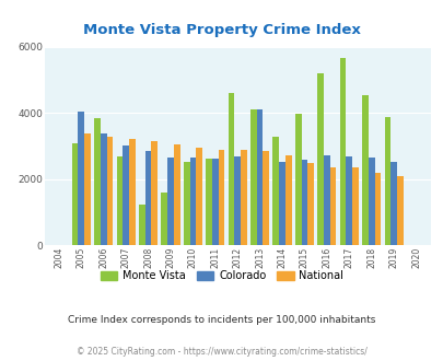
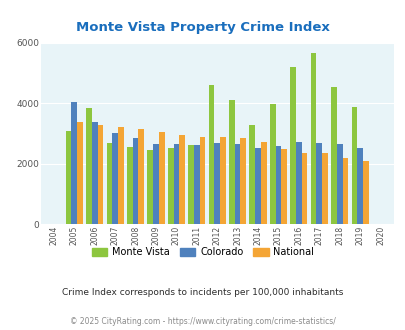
Monte Vista/2008: 1250 -> 2550
Monte Vista/2009: 1600 -> 2450
Colorado/2013: 4100 -> 2660
